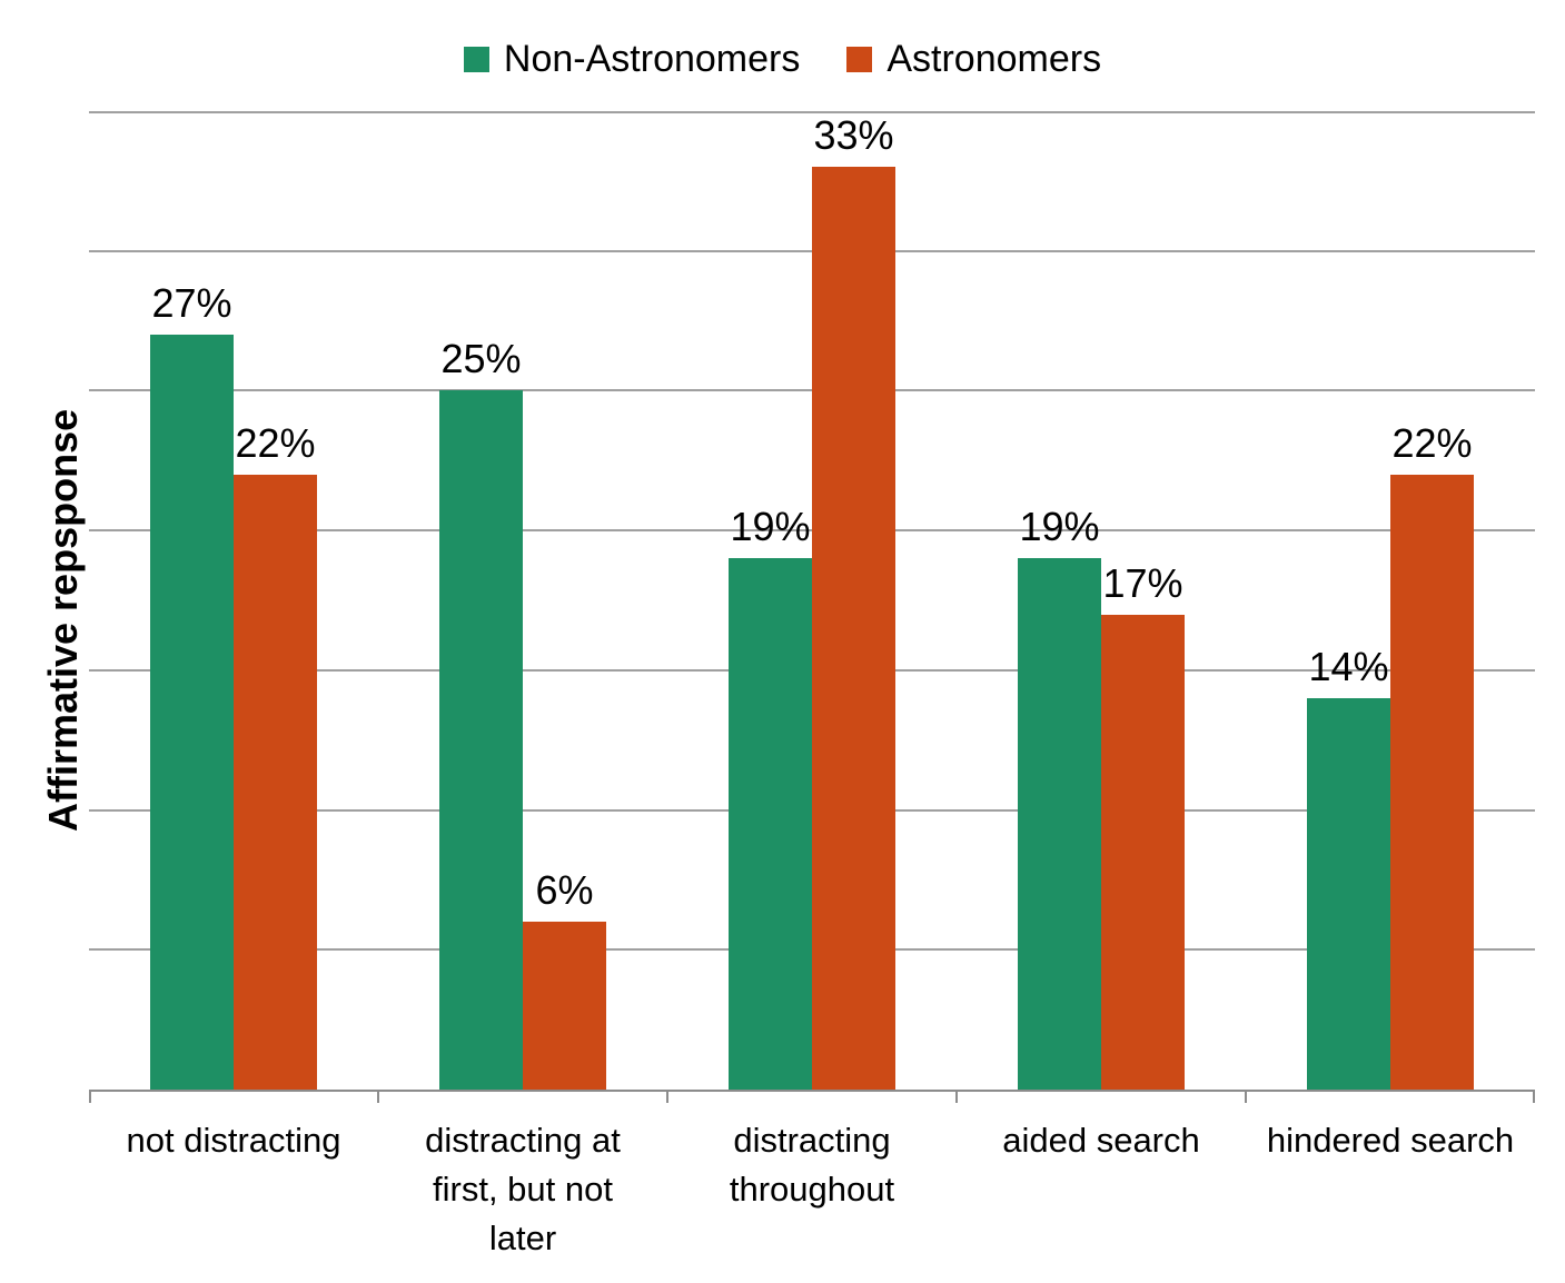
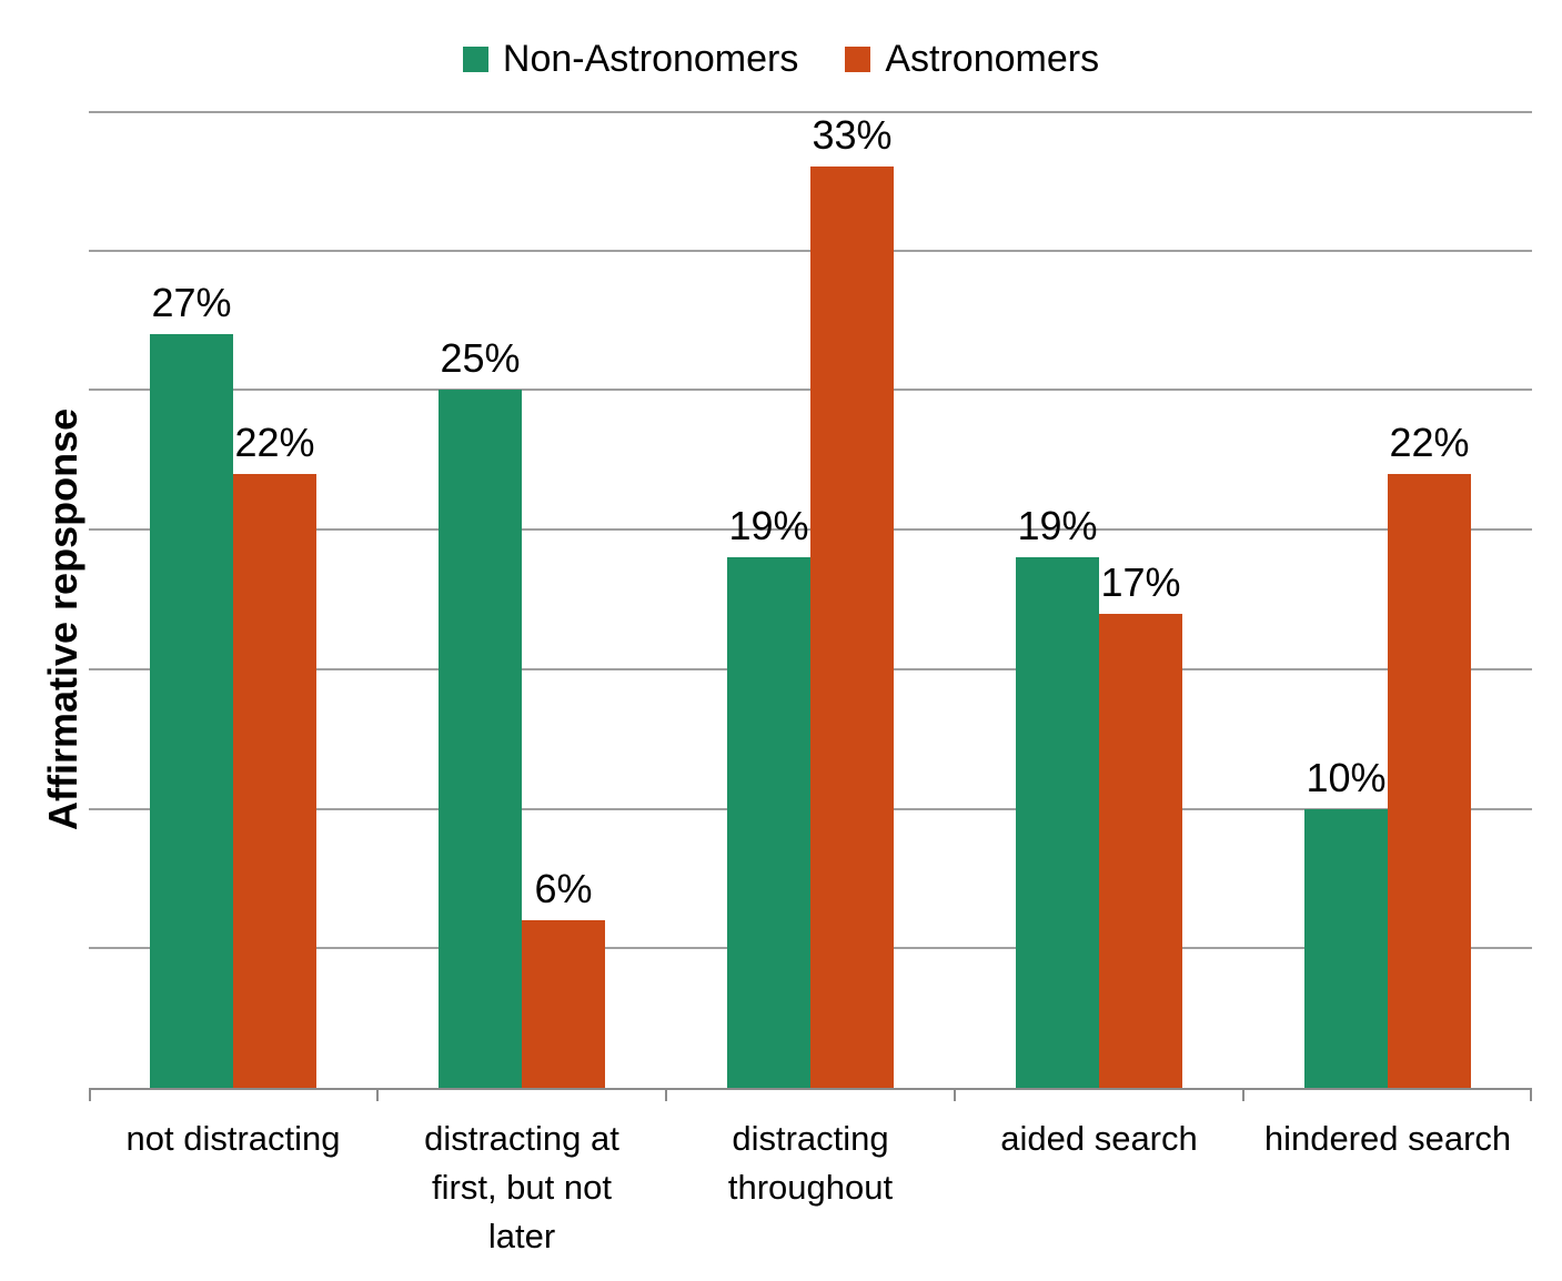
Non-Astronomers/hindered search: 14% -> 10%
